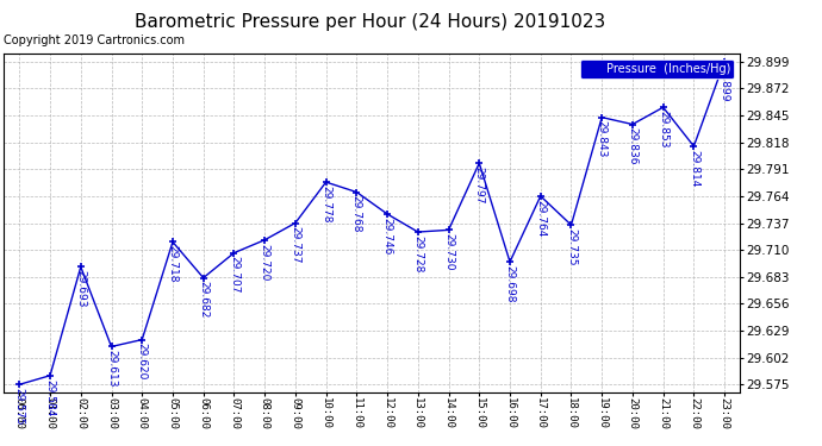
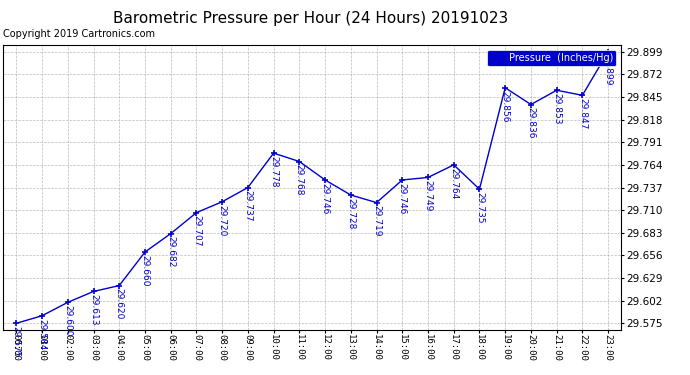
02:00: 29.693 -> 29.600
05:00: 29.718 -> 29.660
14:00: 29.730 -> 29.719
15:00: 29.797 -> 29.746
16:00: 29.698 -> 29.749
19:00: 29.843 -> 29.856
22:00: 29.814 -> 29.847
